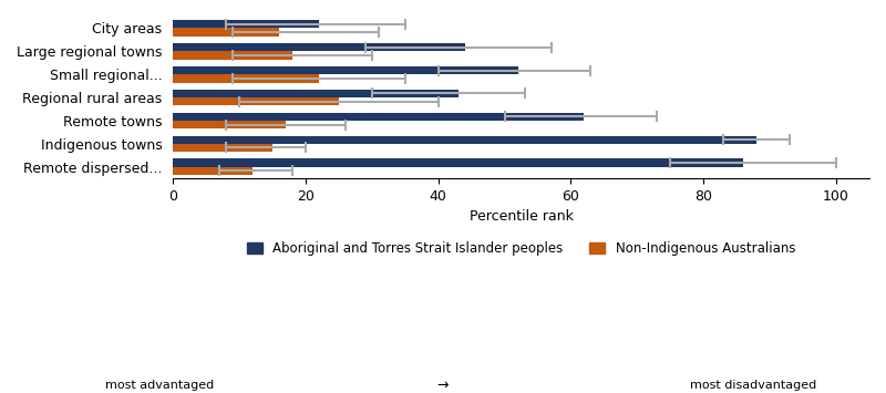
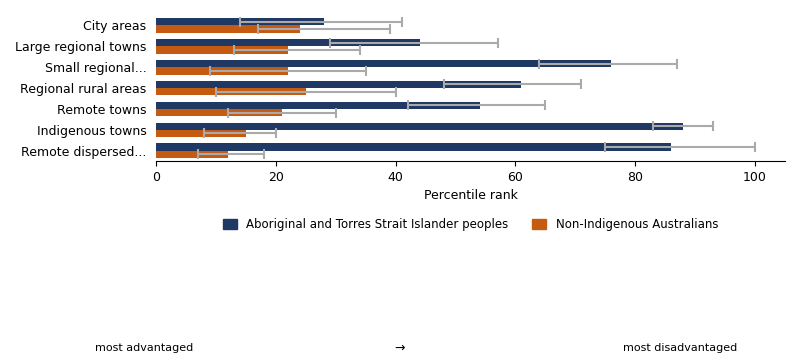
Aboriginal and Torres Strait Islander peoples/City areas: 22 -> 28
Non-Indigenous Australians/City areas: 16 -> 24
Non-Indigenous Australians/Large regional towns: 18 -> 22
Aboriginal and Torres Strait Islander peoples/Small regional...: 52 -> 76
Aboriginal and Torres Strait Islander peoples/Regional rural areas: 43 -> 61
Aboriginal and Torres Strait Islander peoples/Remote towns: 62 -> 54
Non-Indigenous Australians/Remote towns: 17 -> 21
